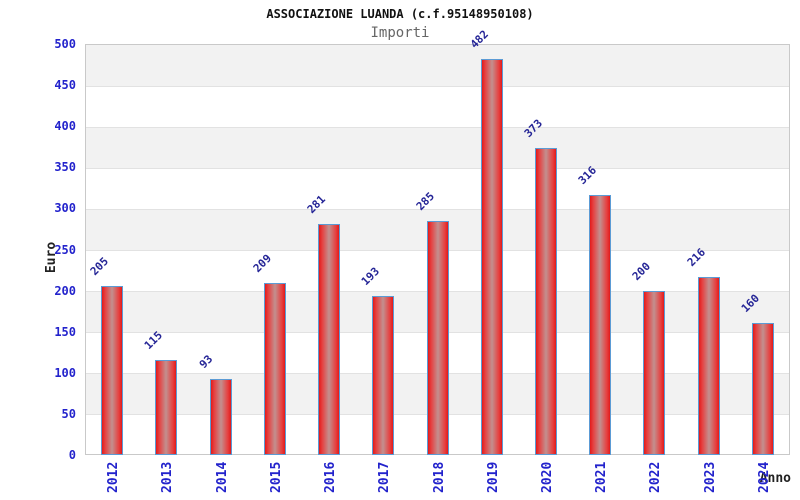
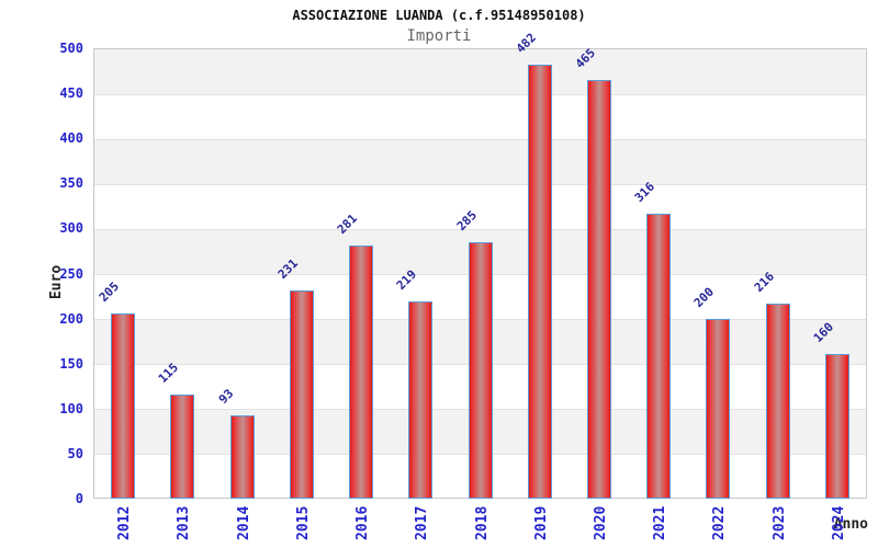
2015: 209 -> 231
2017: 193 -> 219
2020: 373 -> 465
